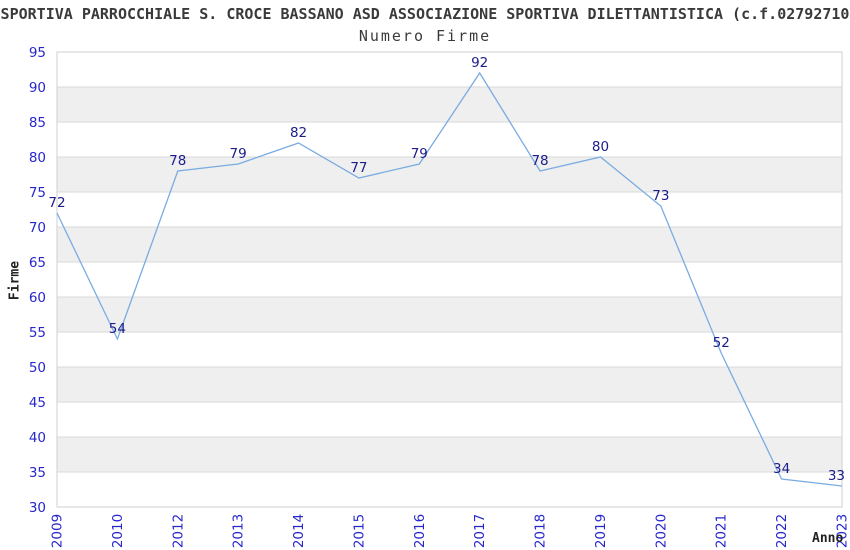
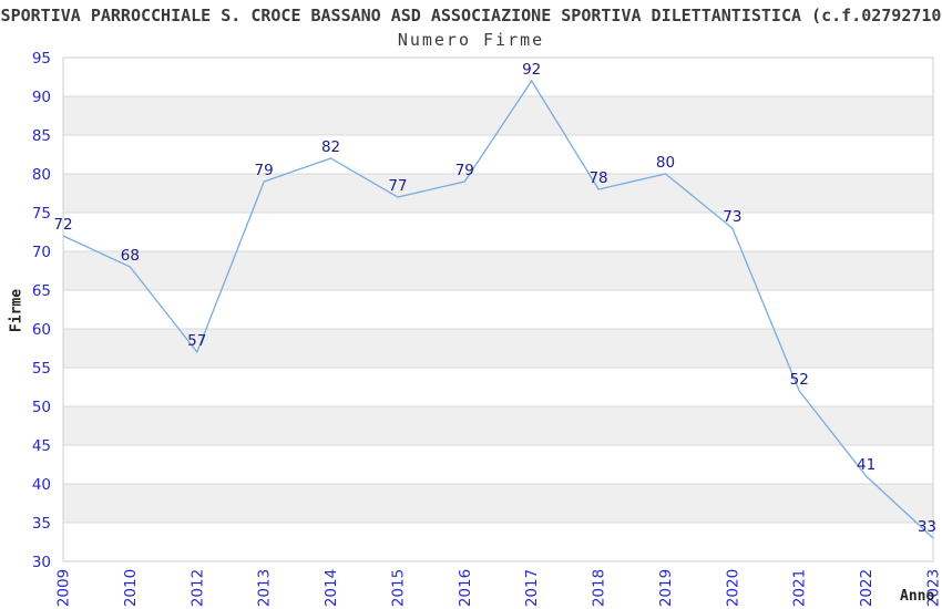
2010: 54 -> 68
2012: 78 -> 57
2022: 34 -> 41
